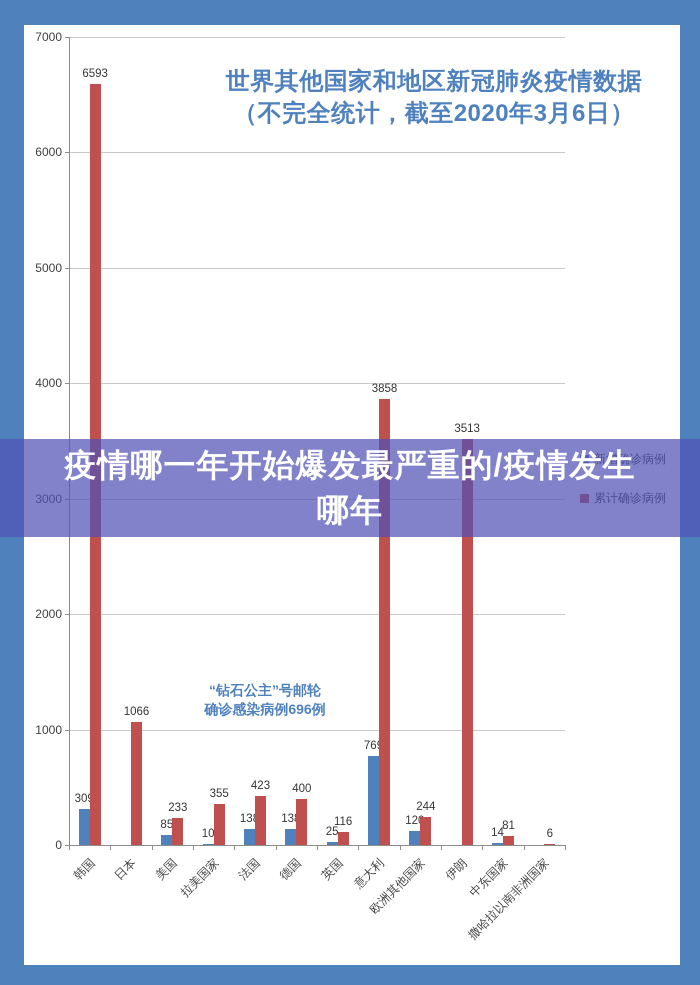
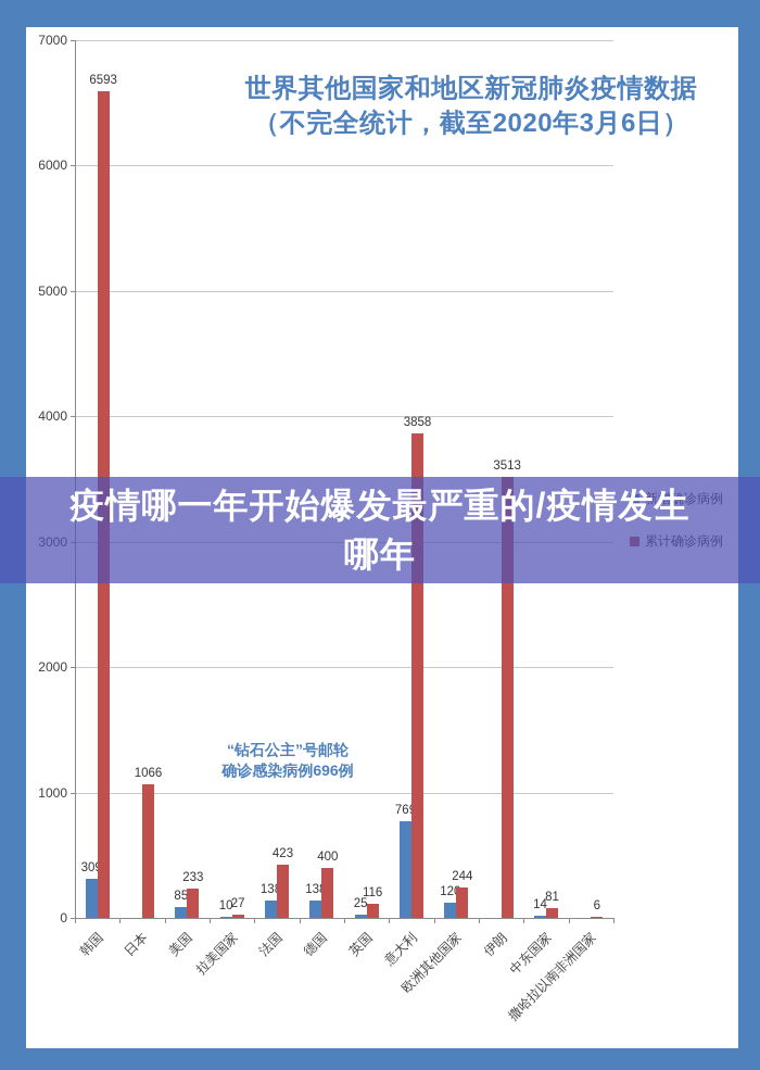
累计确诊病例/拉美国家: 355 -> 27
